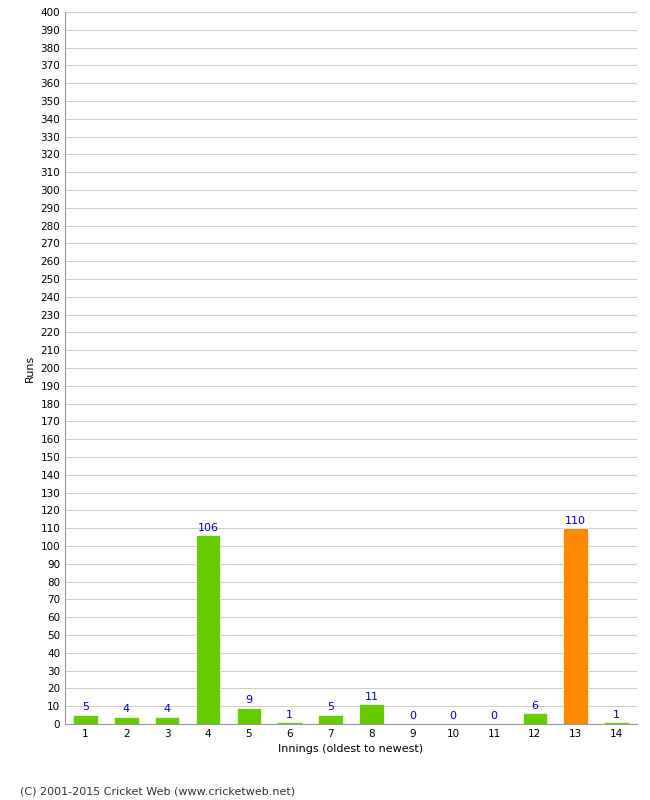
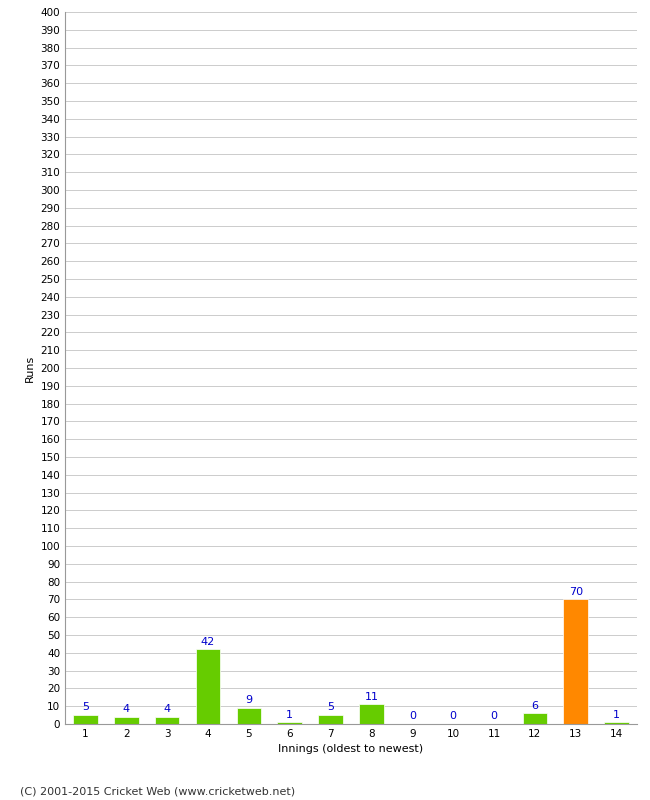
4: 106 -> 42
13: 110 -> 70
